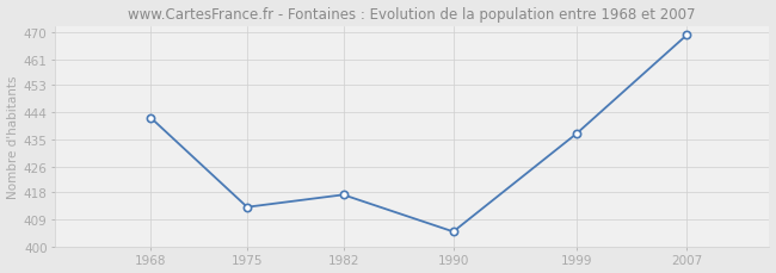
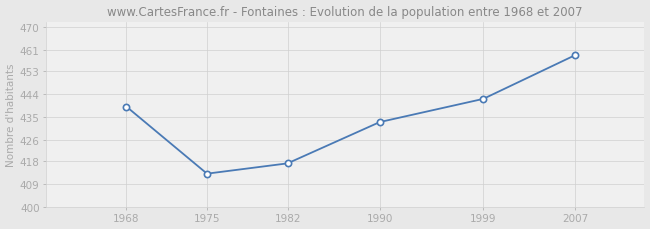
1968: 442 -> 439
1990: 405 -> 433
1999: 437 -> 442
2007: 469 -> 459
